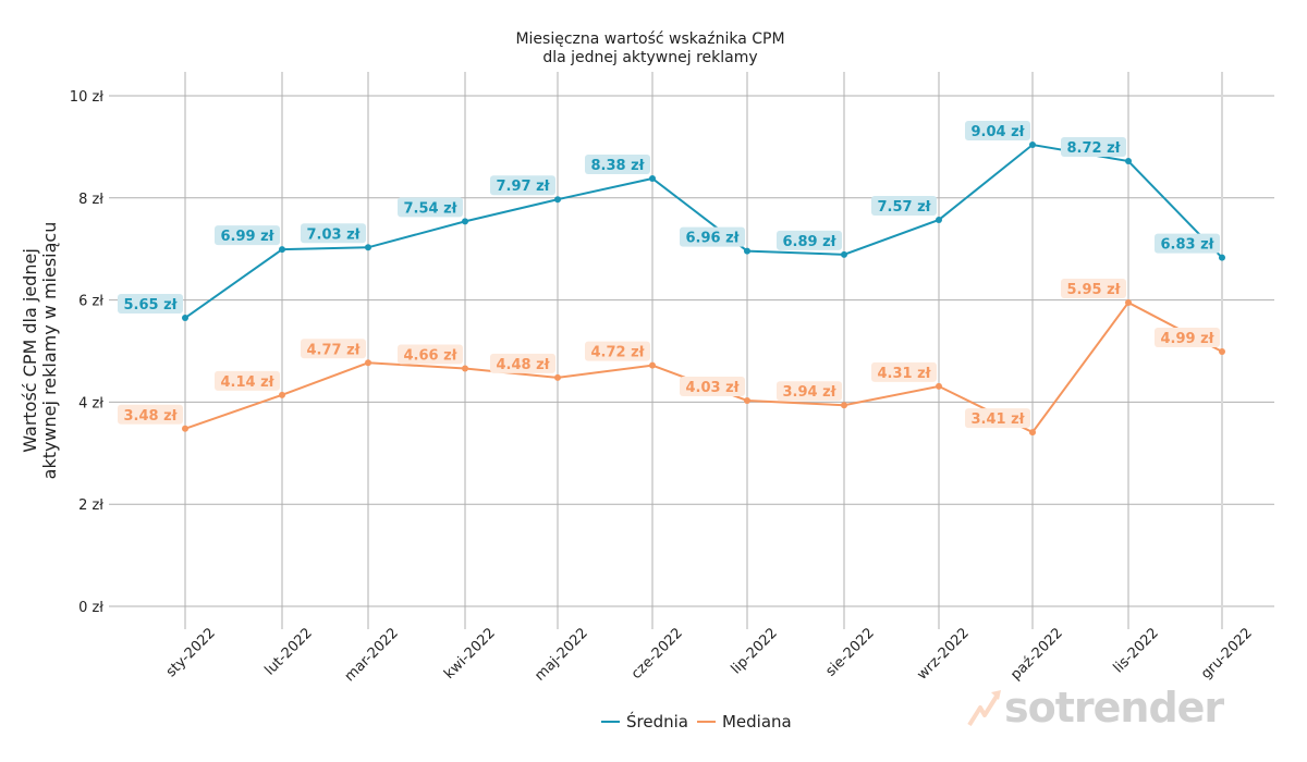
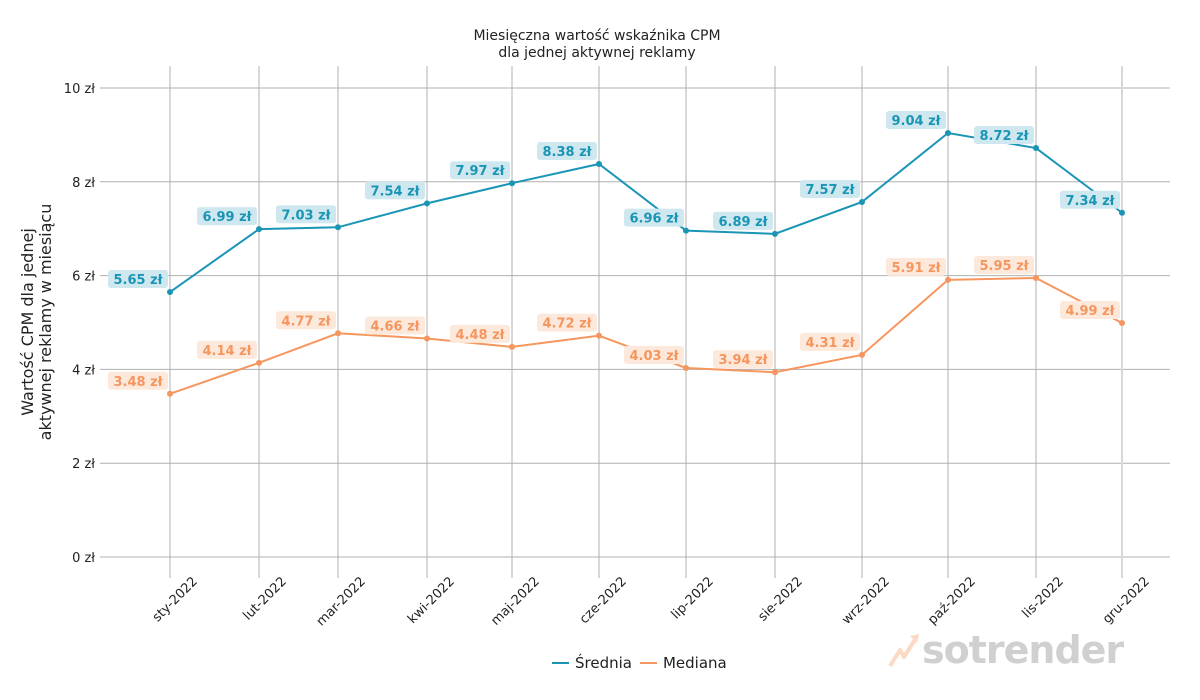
Mediana/paź-2022: 3.41 -> 5.91
Średnia/gru-2022: 6.83 -> 7.34
